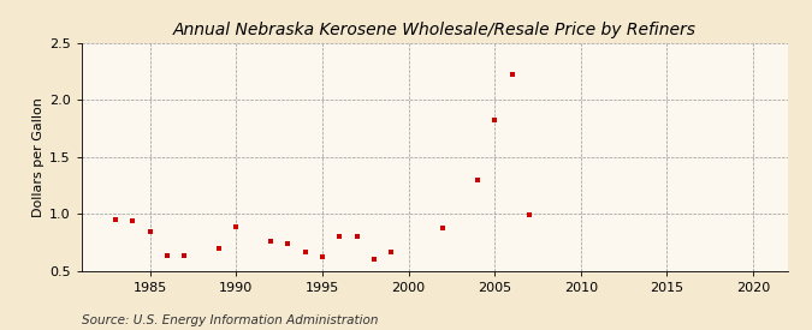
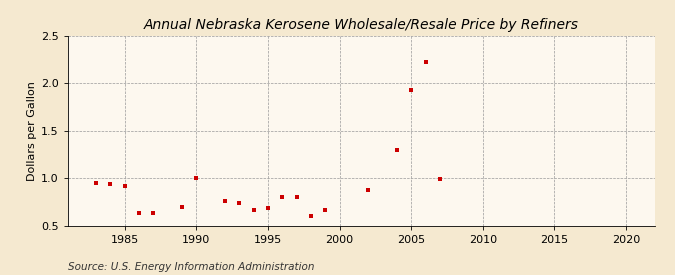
1985: 0.84 -> 0.92
1990: 0.88 -> 1.00
1995: 0.62 -> 0.68
2005: 1.82 -> 1.93
